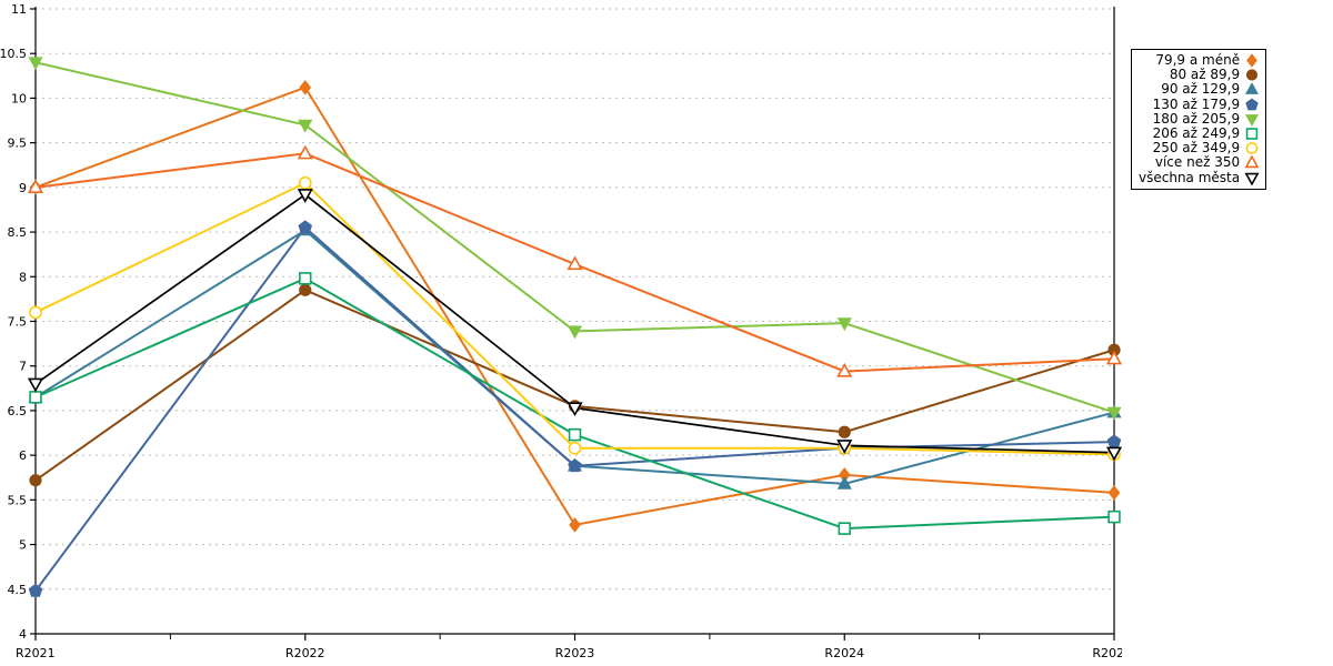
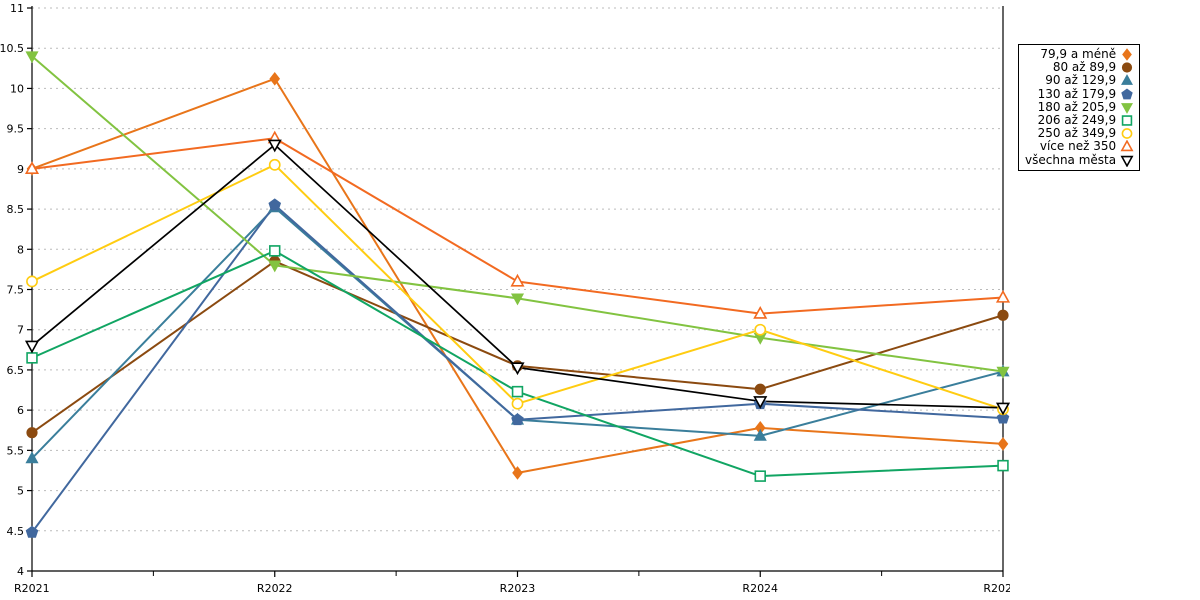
90 až 129,9/R2021: 6.7 -> 5.4
180 až 205,9/R2022: 9.7 -> 7.8
všechna města/R2022: 8.9 -> 9.3
více než 350/R2023: 8.1 -> 7.6
180 až 205,9/R2024: 7.5 -> 6.9
250 až 349,9/R2024: 6.1 -> 7.0
více než 350/R2024: 6.9 -> 7.2
130 až 179,9/R2025: 6.2 -> 5.9
více než 350/R2025: 7.1 -> 7.4
